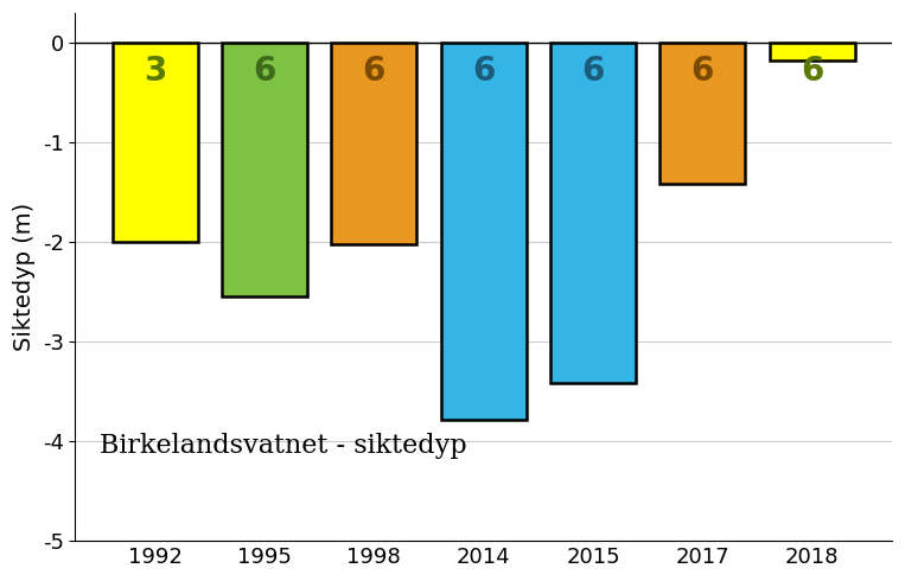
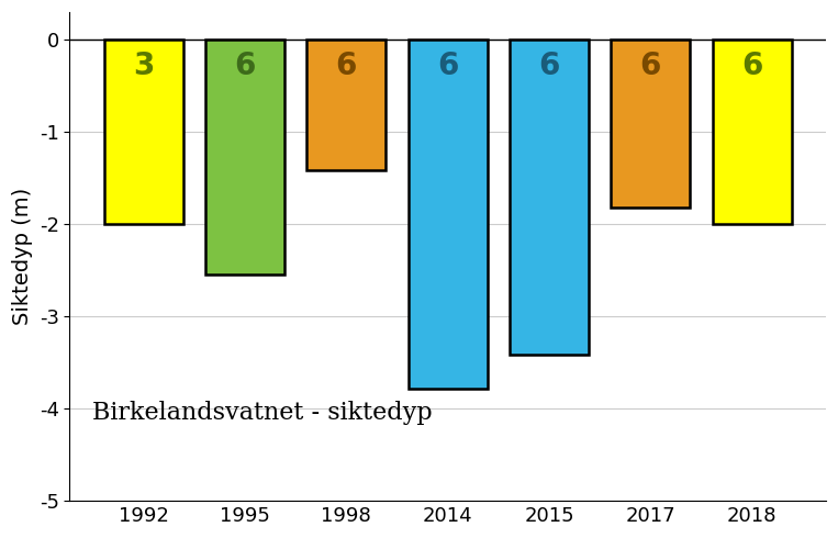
1998: -2.02 -> -1.42
2017: -1.42 -> -1.82
2018: -0.18 -> -2.00
